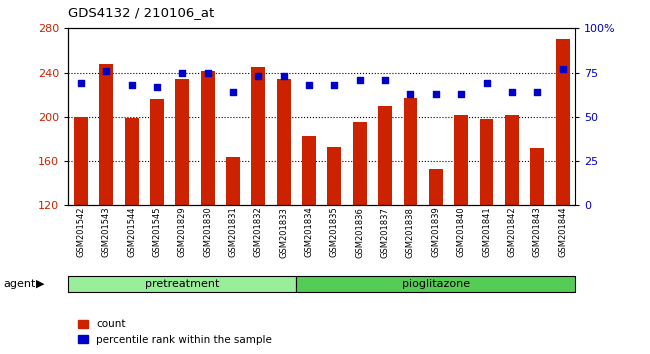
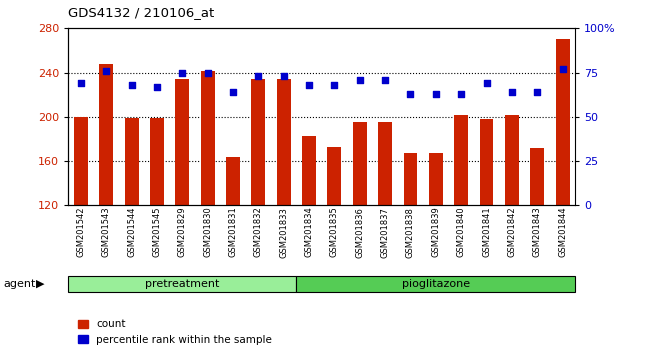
count/GSM201545: 216 -> 199
count/GSM201832: 245 -> 234
count/GSM201837: 210 -> 195
count/GSM201838: 217 -> 167
count/GSM201839: 153 -> 167
